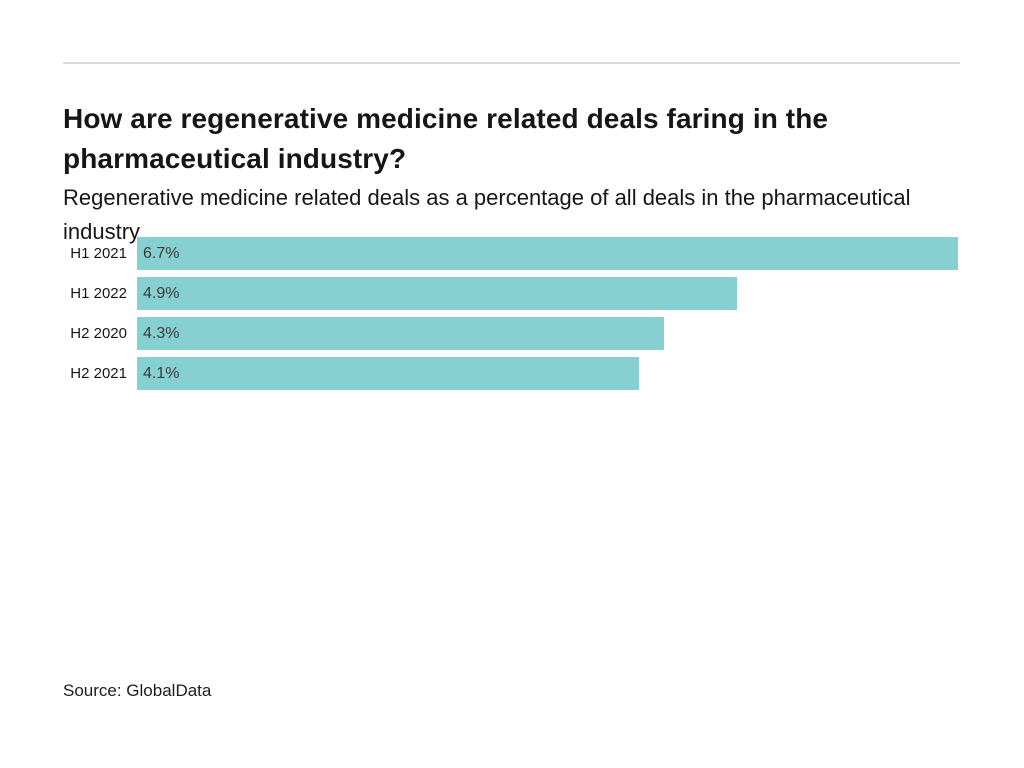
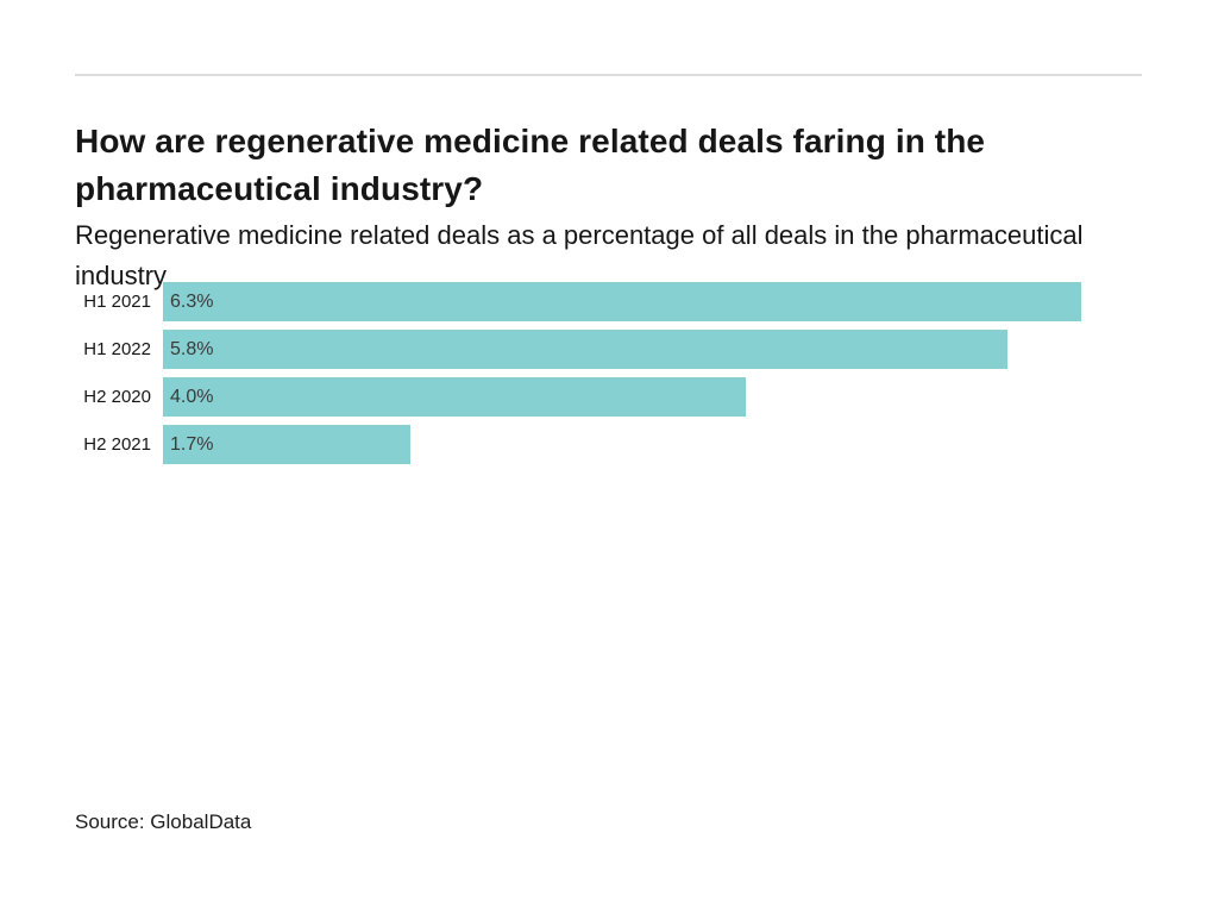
H1 2021: 6.7% -> 6.3%
H1 2022: 4.9% -> 5.8%
H2 2020: 4.3% -> 4.0%
H2 2021: 4.1% -> 1.7%
